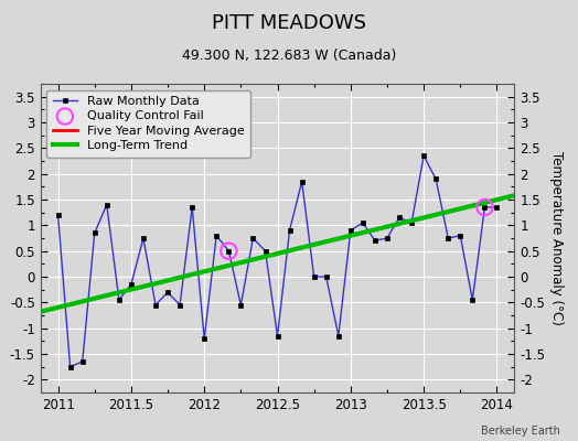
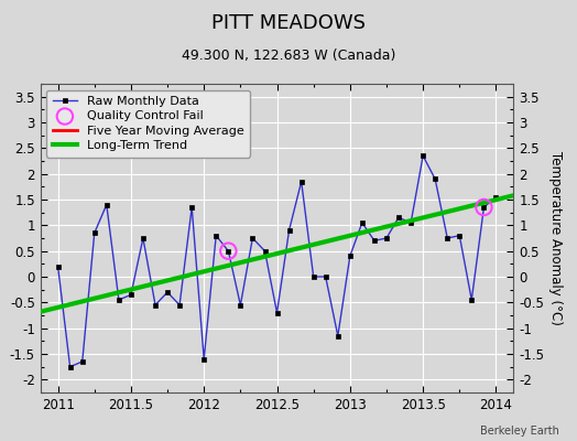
Raw Monthly Data/2011: 1.20 -> 0.20
Raw Monthly Data/2011.5: -0.15 -> -0.35
Raw Monthly Data/2012: -1.20 -> -1.60
Raw Monthly Data/2012.5: -1.15 -> -0.70
Raw Monthly Data/2013: 0.90 -> 0.40
Raw Monthly Data/2014: 1.35 -> 1.55
